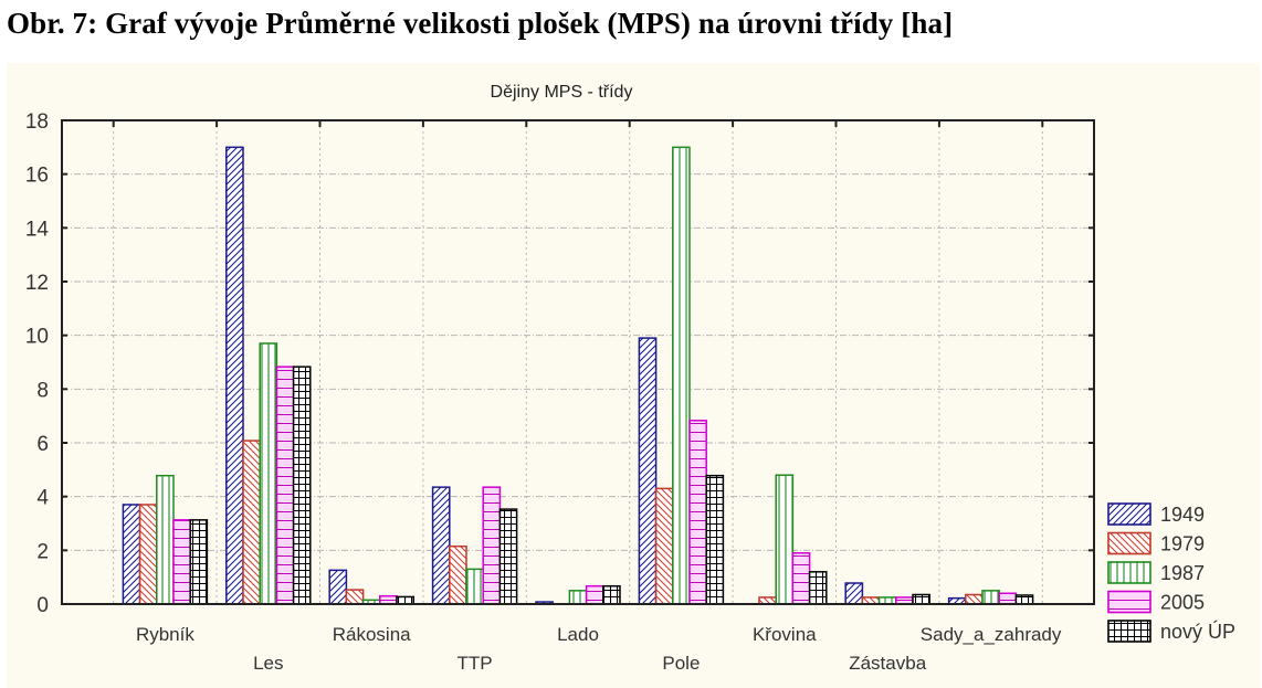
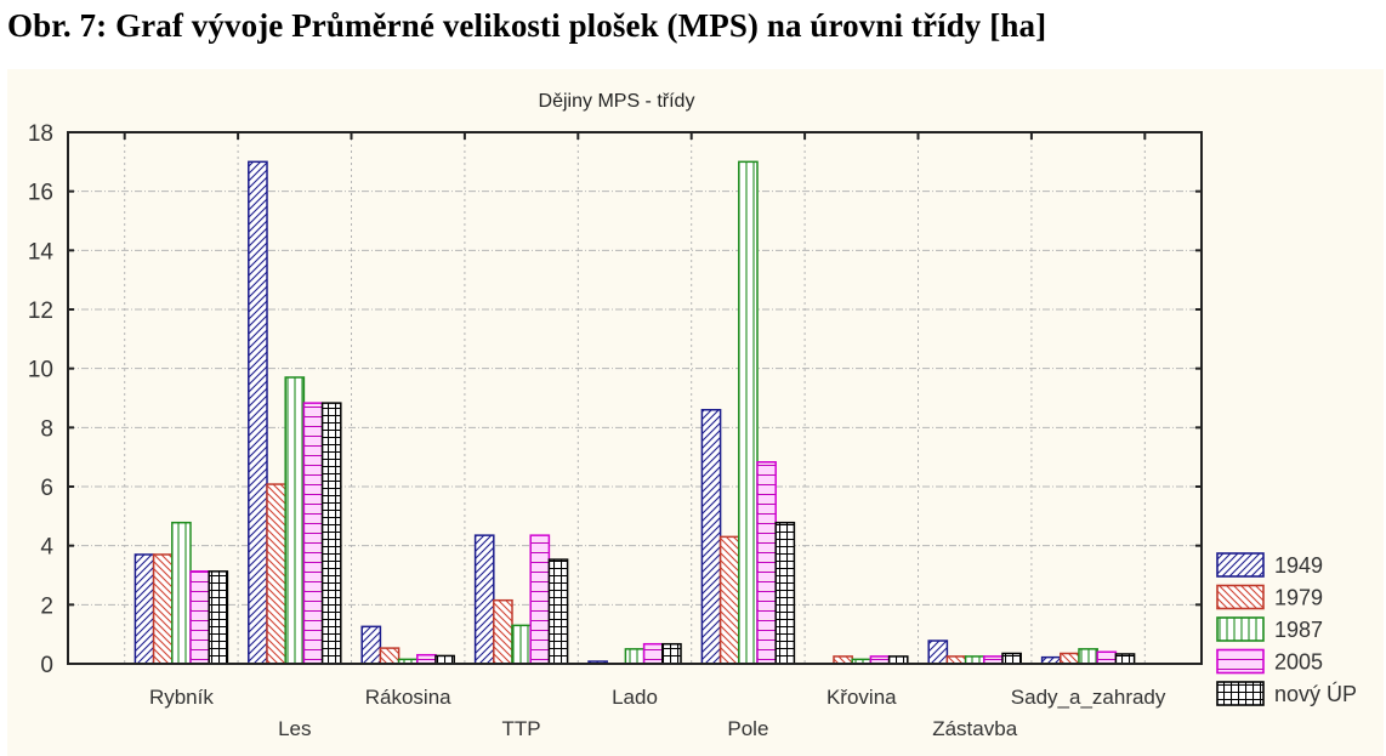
1949/Pole: 9.9 -> 8.6
1987/Křovina: 4.8 -> 0.1
2005/Křovina: 1.9 -> 0.2
nový ÚP/Křovina: 1.2 -> 0.2
